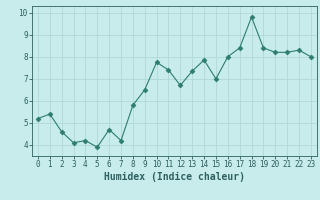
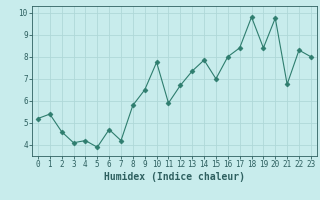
11: 7.40 -> 5.90
20: 8.20 -> 9.75
21: 8.20 -> 6.75
